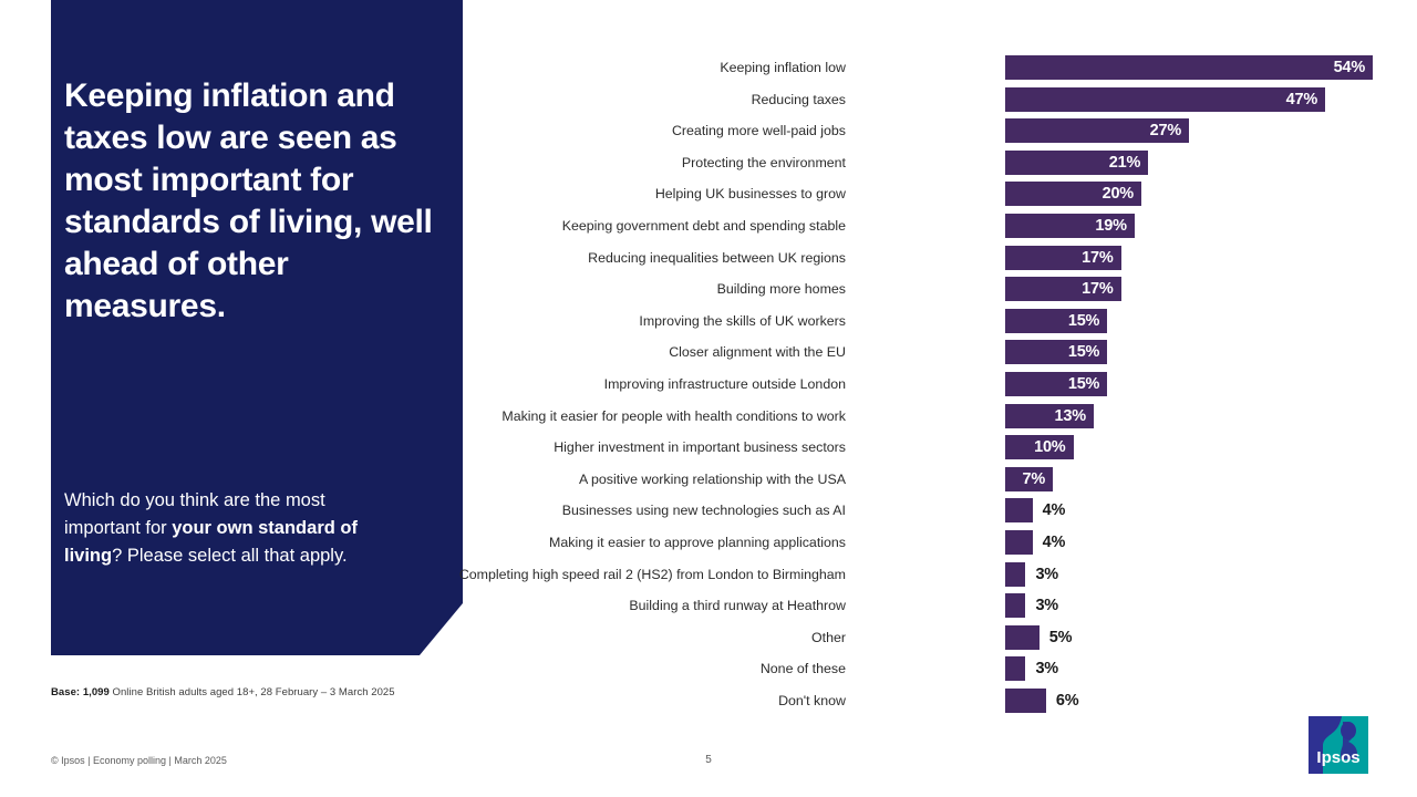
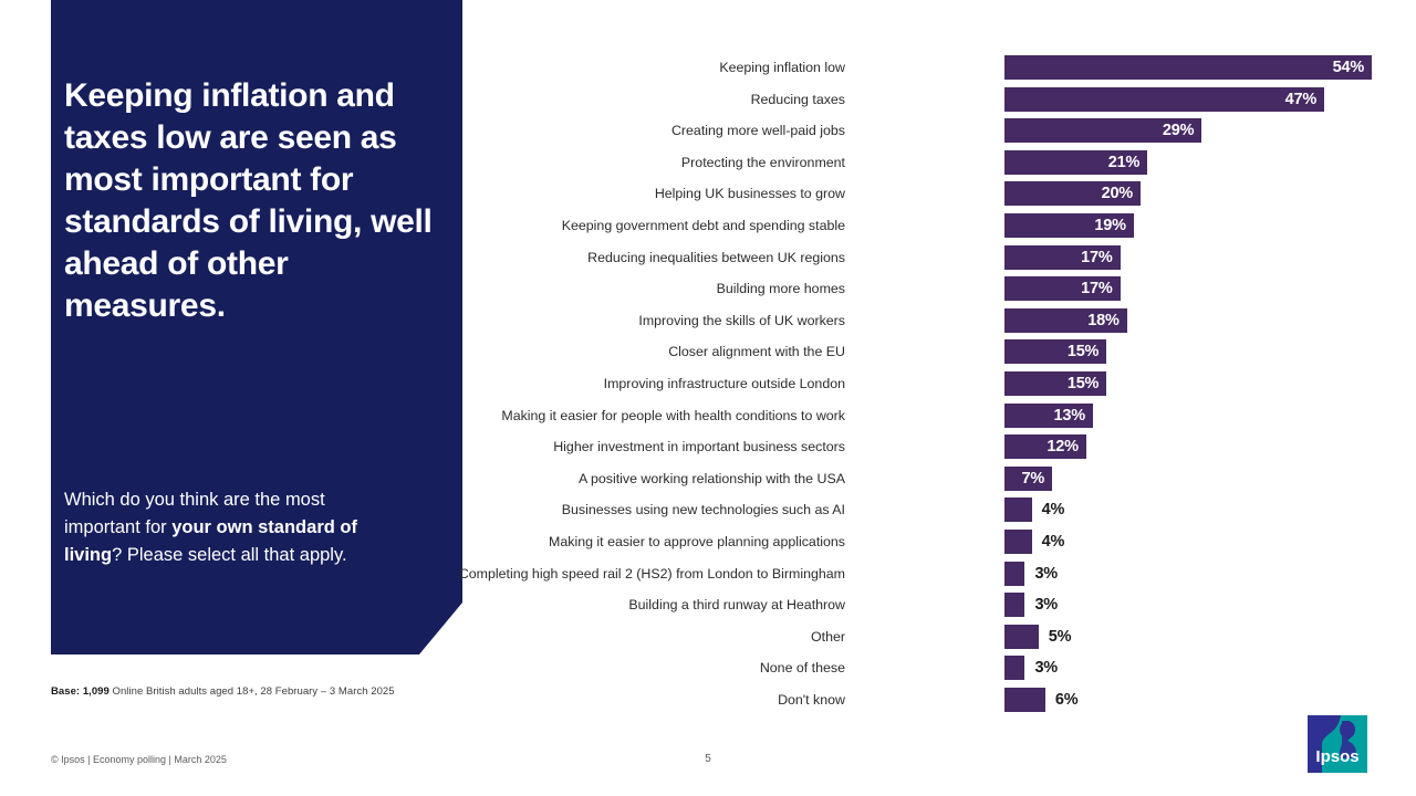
Creating more well-paid jobs: 27% -> 29%
Improving the skills of UK workers: 15% -> 18%
Higher investment in important business sectors: 10% -> 12%
